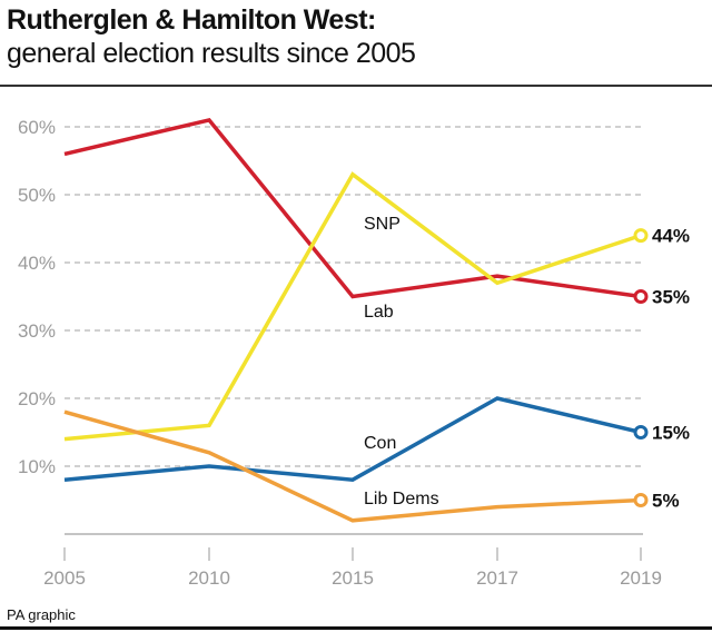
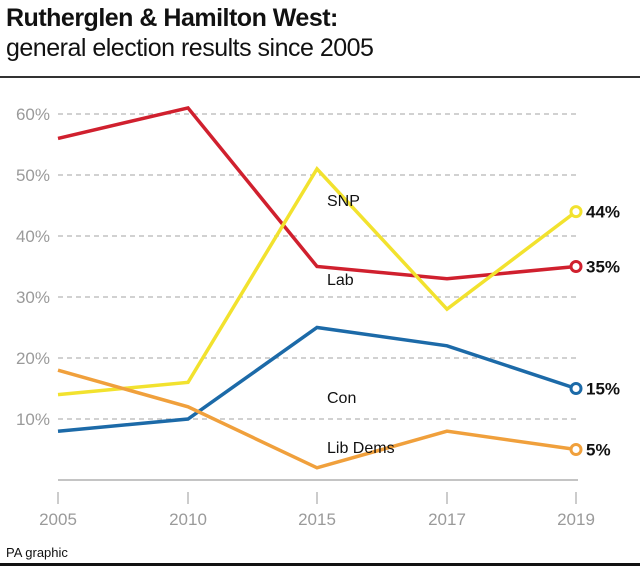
SNP/2015: 53% -> 51%
Con/2015: 8% -> 25%
Lab/2017: 38% -> 33%
SNP/2017: 37% -> 28%
Con/2017: 20% -> 22%
Lib Dems/2017: 4% -> 8%
